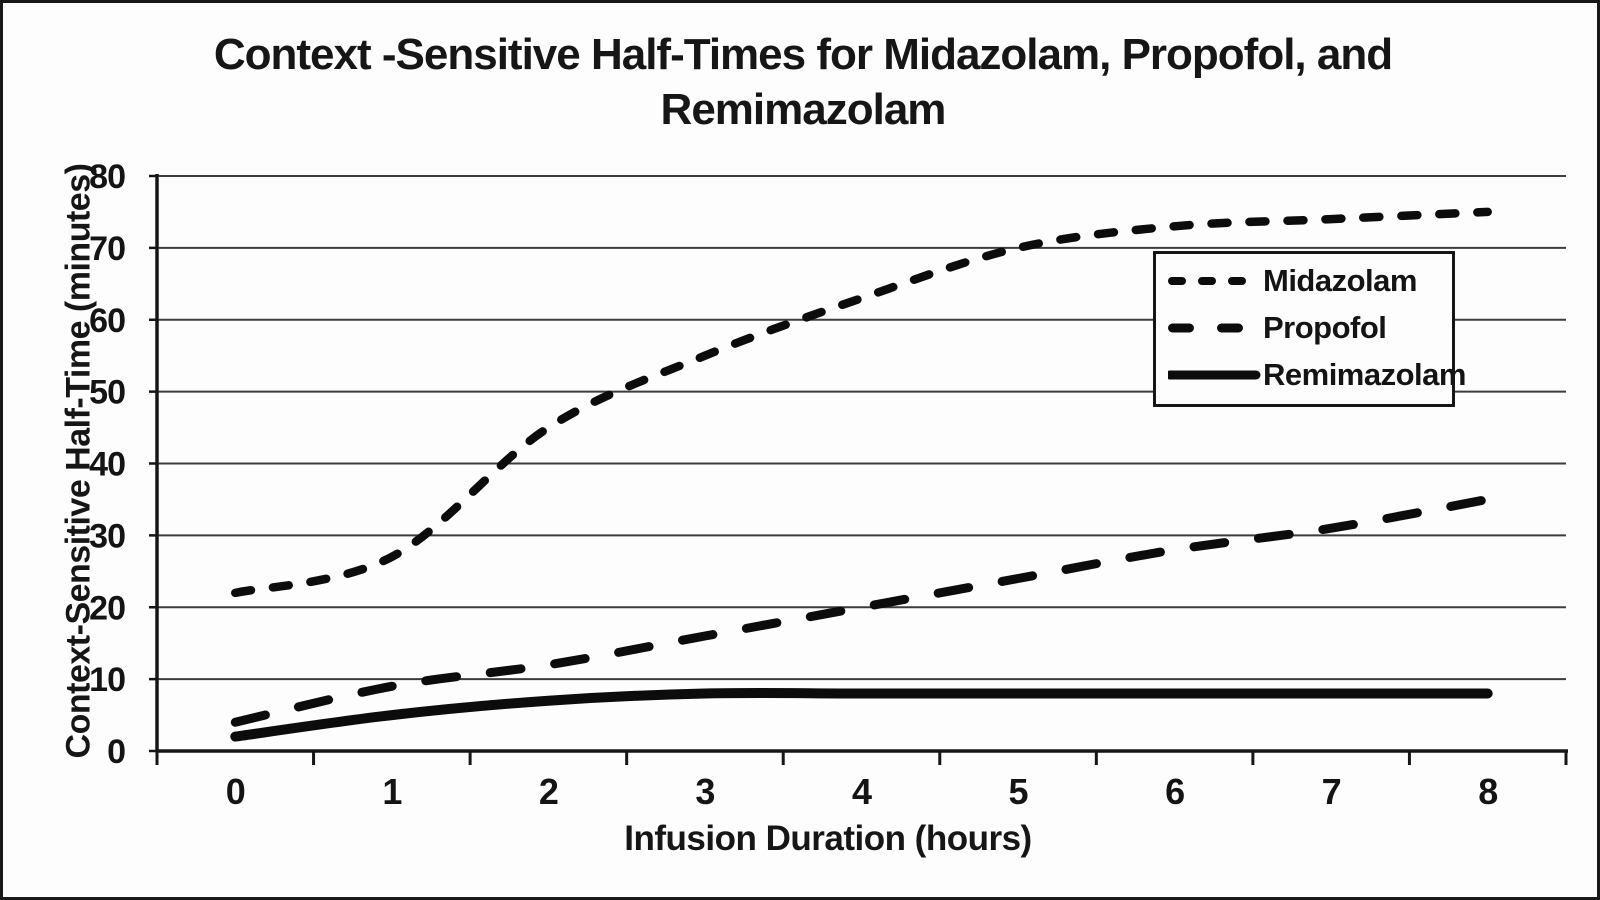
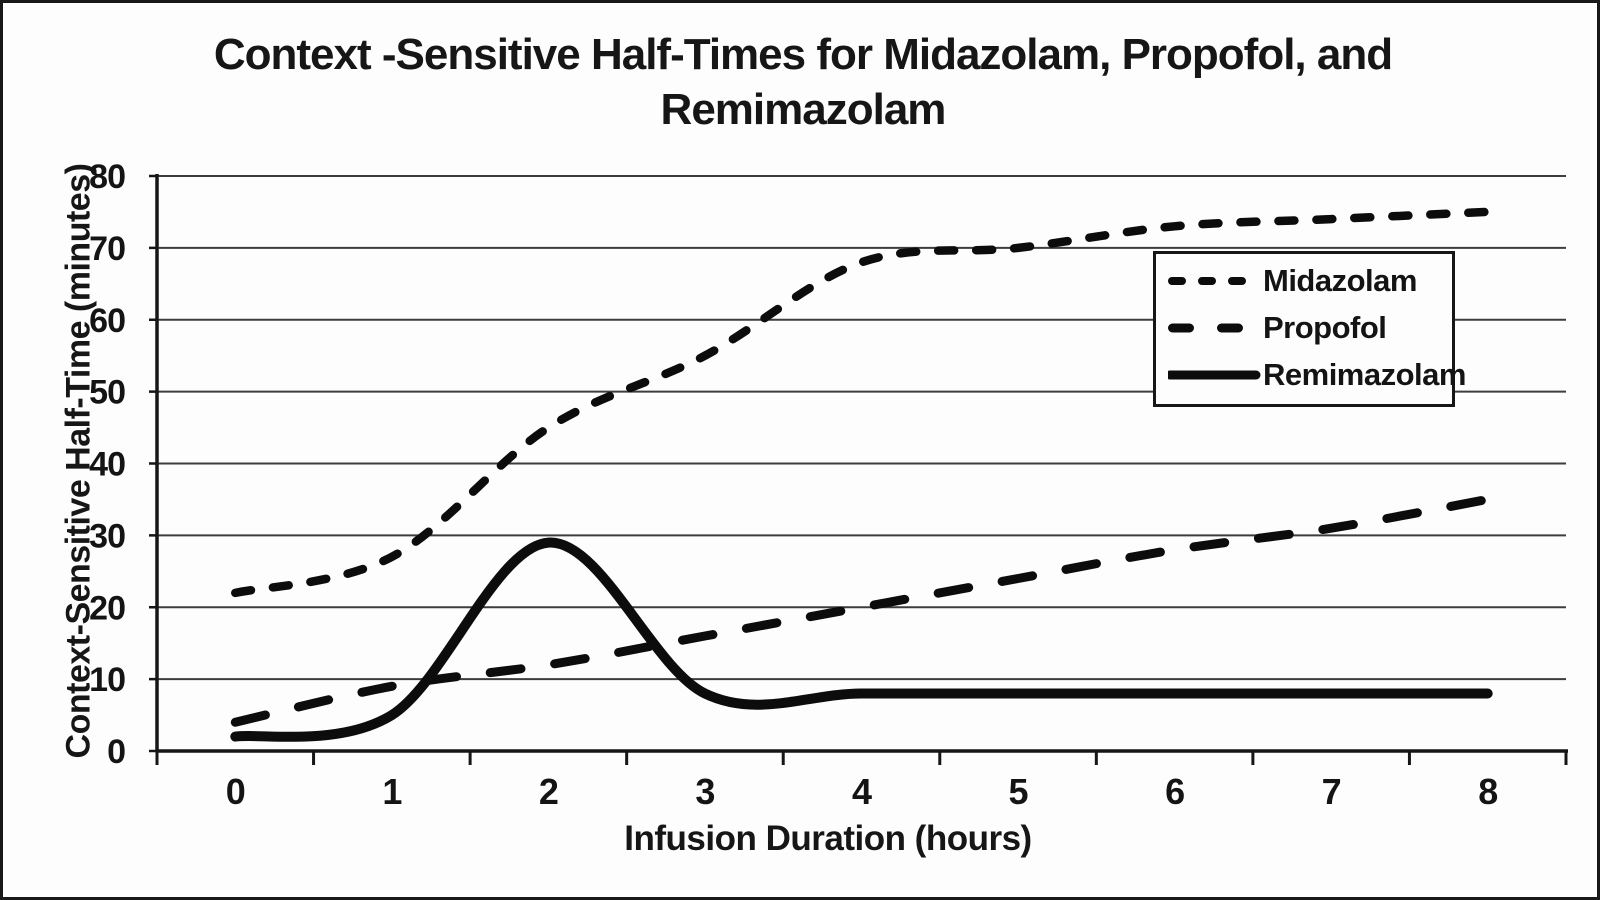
Remimazolam/2: 7 -> 29
Midazolam/4: 63 -> 68
